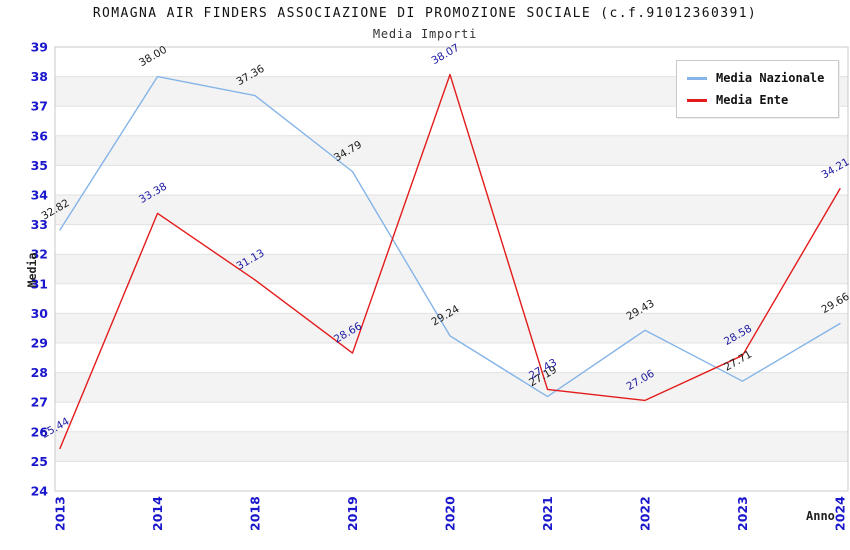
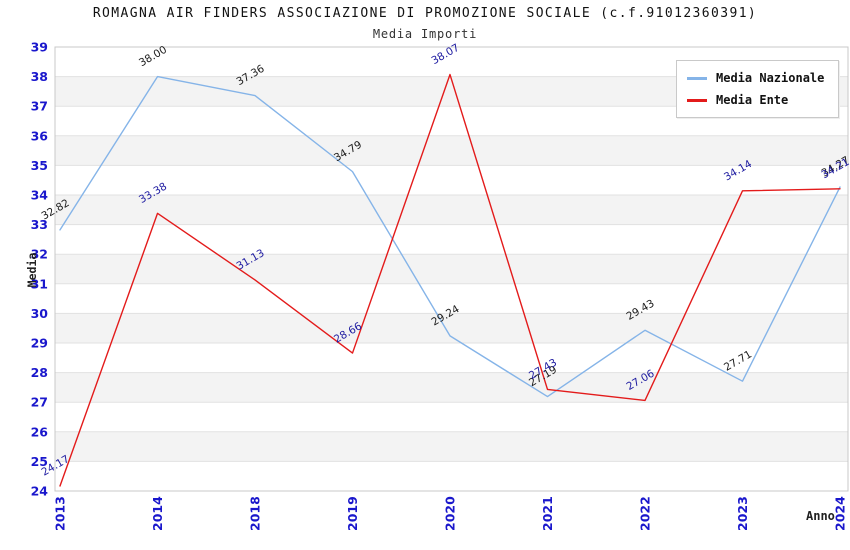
Media Ente/2013: 25.44 -> 24.17
Media Ente/2023: 28.58 -> 34.14
Media Nazionale/2024: 29.66 -> 34.27
